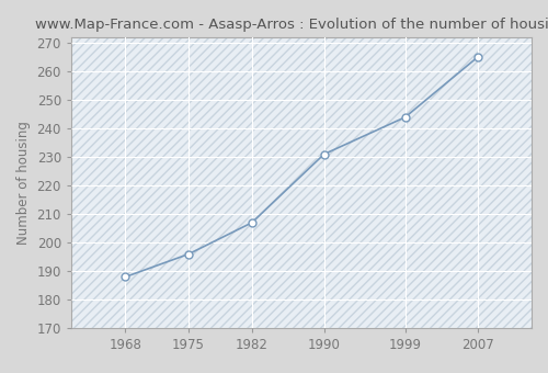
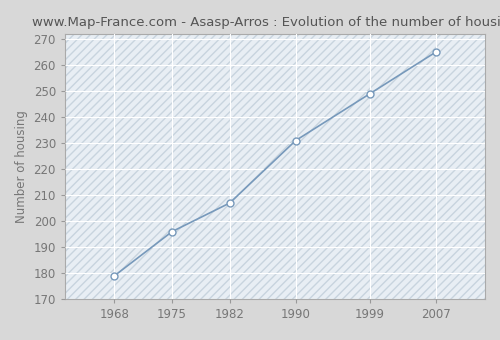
1968: 188 -> 179
1999: 244 -> 249
